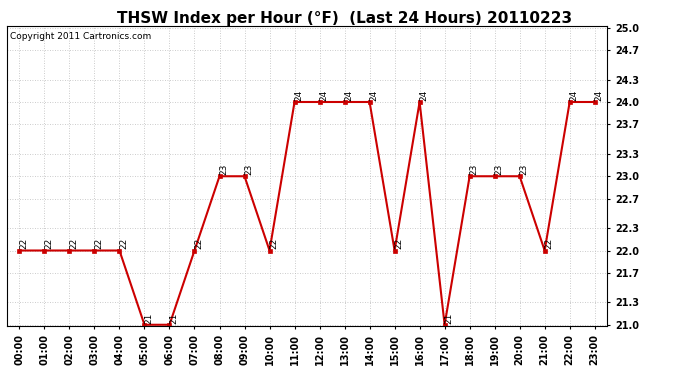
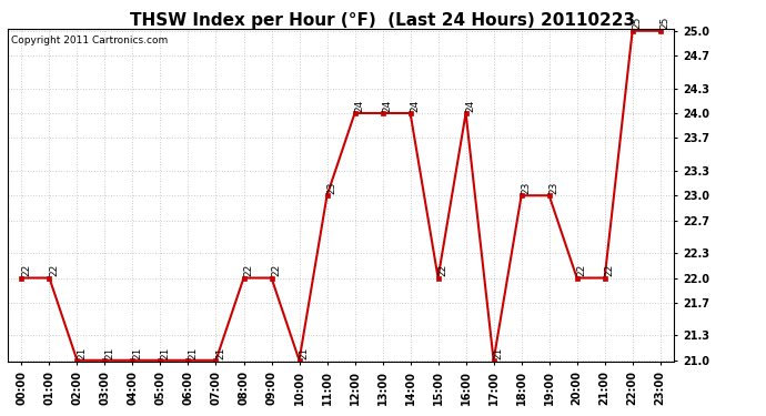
02:00: 22 -> 21
03:00: 22 -> 21
04:00: 22 -> 21
07:00: 22 -> 21
08:00: 23 -> 22
09:00: 23 -> 22
10:00: 22 -> 21
11:00: 24 -> 23
20:00: 23 -> 22
22:00: 24 -> 25
23:00: 24 -> 25
